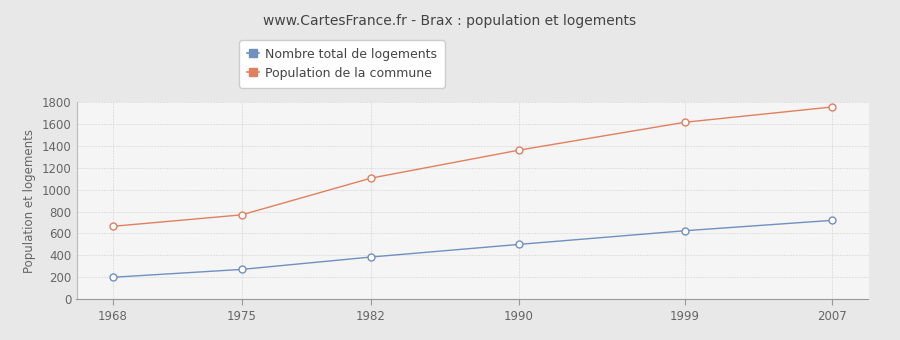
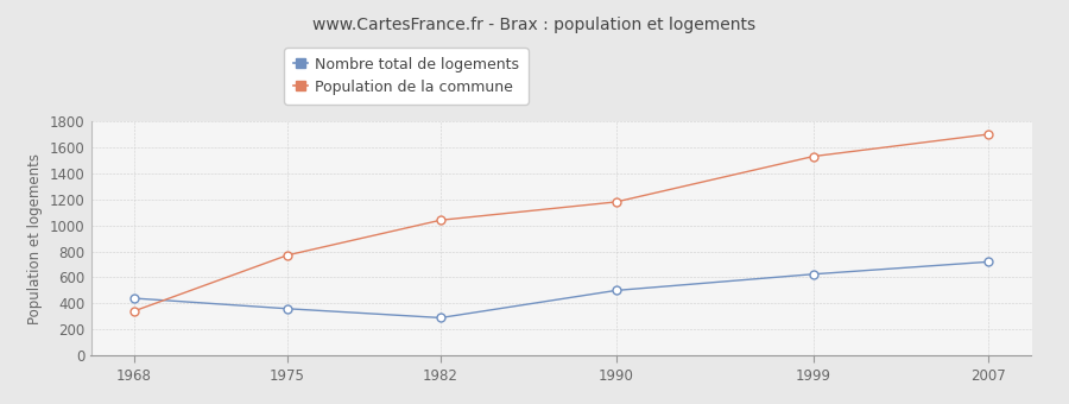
Nombre total de logements/1968: 200 -> 440
Population de la commune/1968: 660 -> 340
Nombre total de logements/1975: 270 -> 360
Nombre total de logements/1982: 380 -> 290
Population de la commune/1982: 1100 -> 1040
Population de la commune/1990: 1360 -> 1180
Population de la commune/1999: 1620 -> 1530
Population de la commune/2007: 1760 -> 1700
